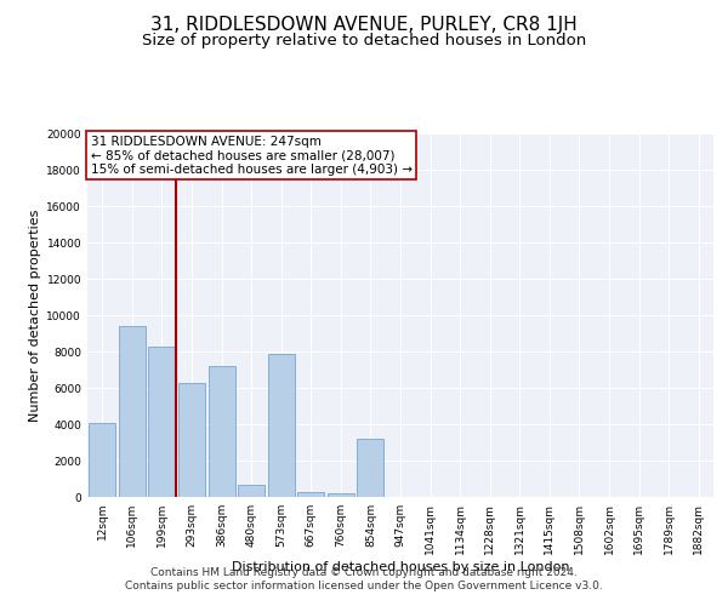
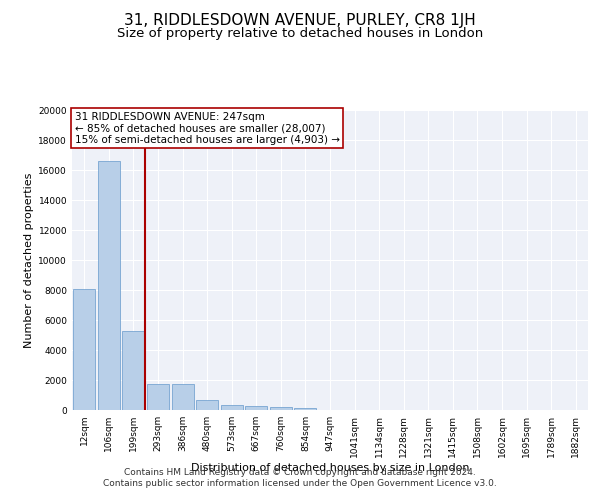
12sqm: 4100 -> 8100
106sqm: 9400 -> 16600
199sqm: 8300 -> 5300
293sqm: 6300 -> 1800
386sqm: 7200 -> 1800
573sqm: 7900 -> 400
854sqm: 3200 -> 200
